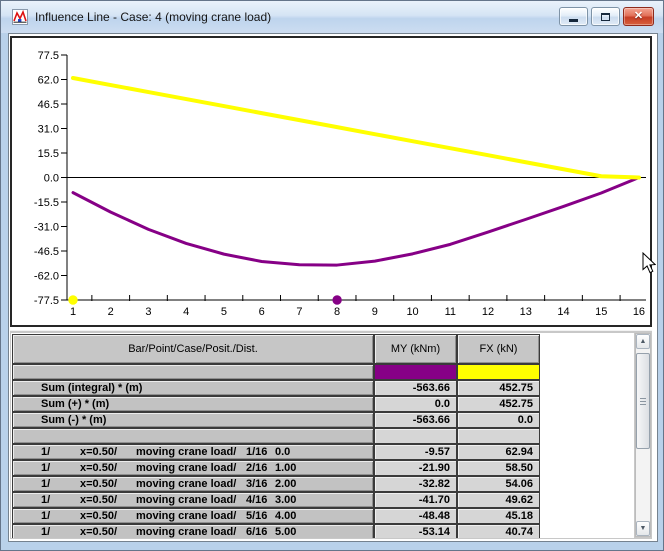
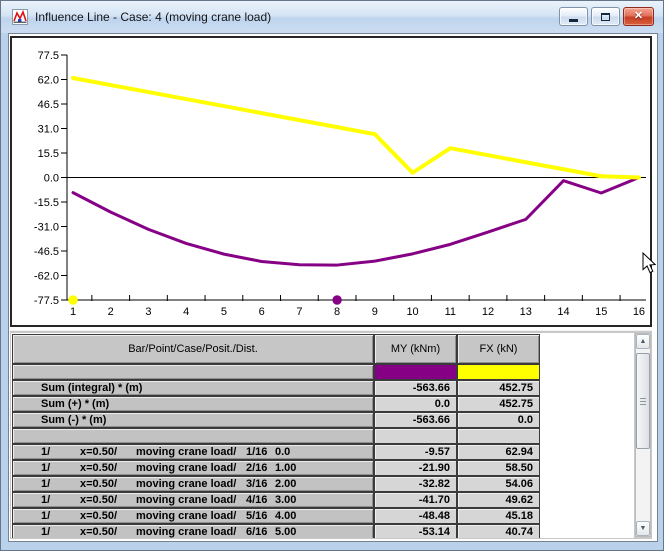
FX (kN)/10: 23 -> 3
MY (kNm)/14: -18 -> -2
